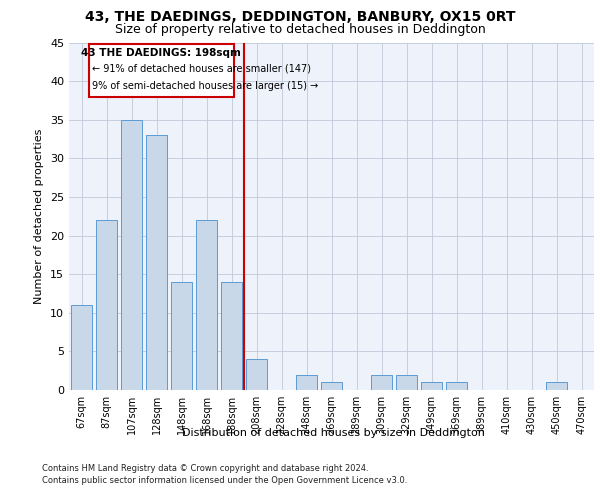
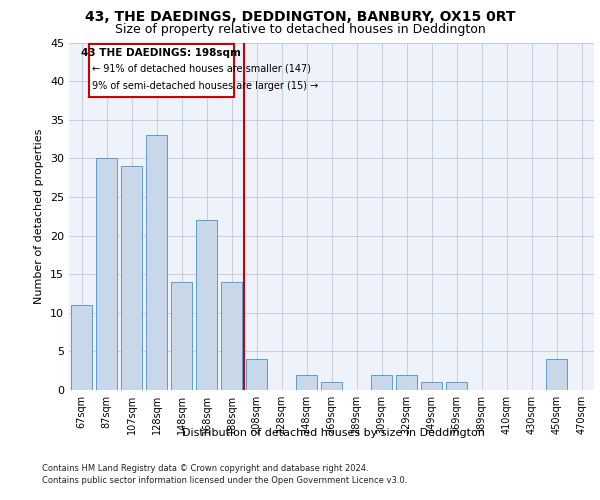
87sqm: 22 -> 30
107sqm: 35 -> 29
450sqm: 1 -> 4
